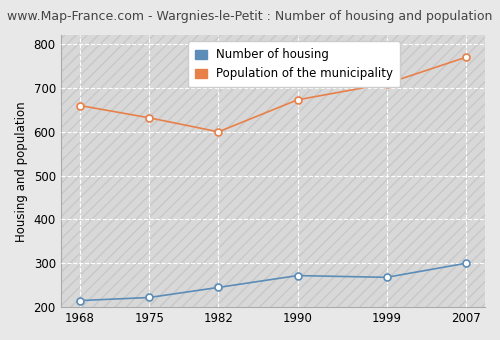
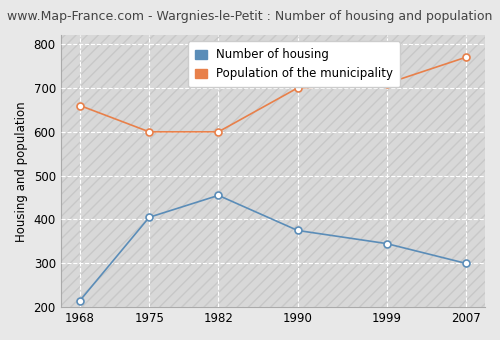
Number of housing/1975: 222 -> 405
Population of the municipality/1975: 632 -> 600
Number of housing/1982: 245 -> 455
Number of housing/1990: 272 -> 375
Population of the municipality/1990: 673 -> 700
Number of housing/1999: 268 -> 345
